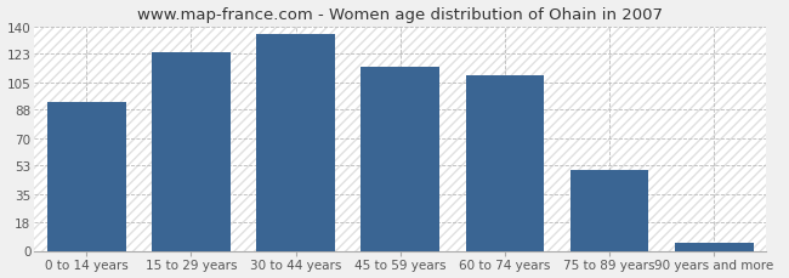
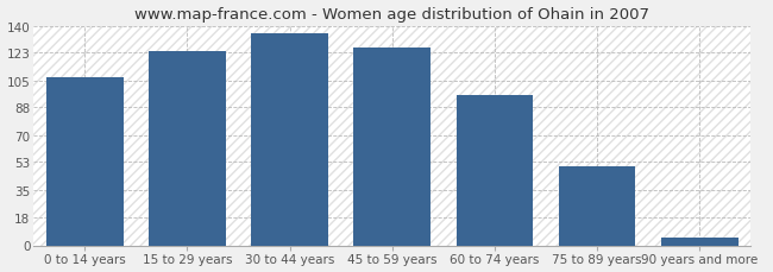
0 to 14 years: 93 -> 107
45 to 59 years: 115 -> 126
60 to 74 years: 109 -> 96
